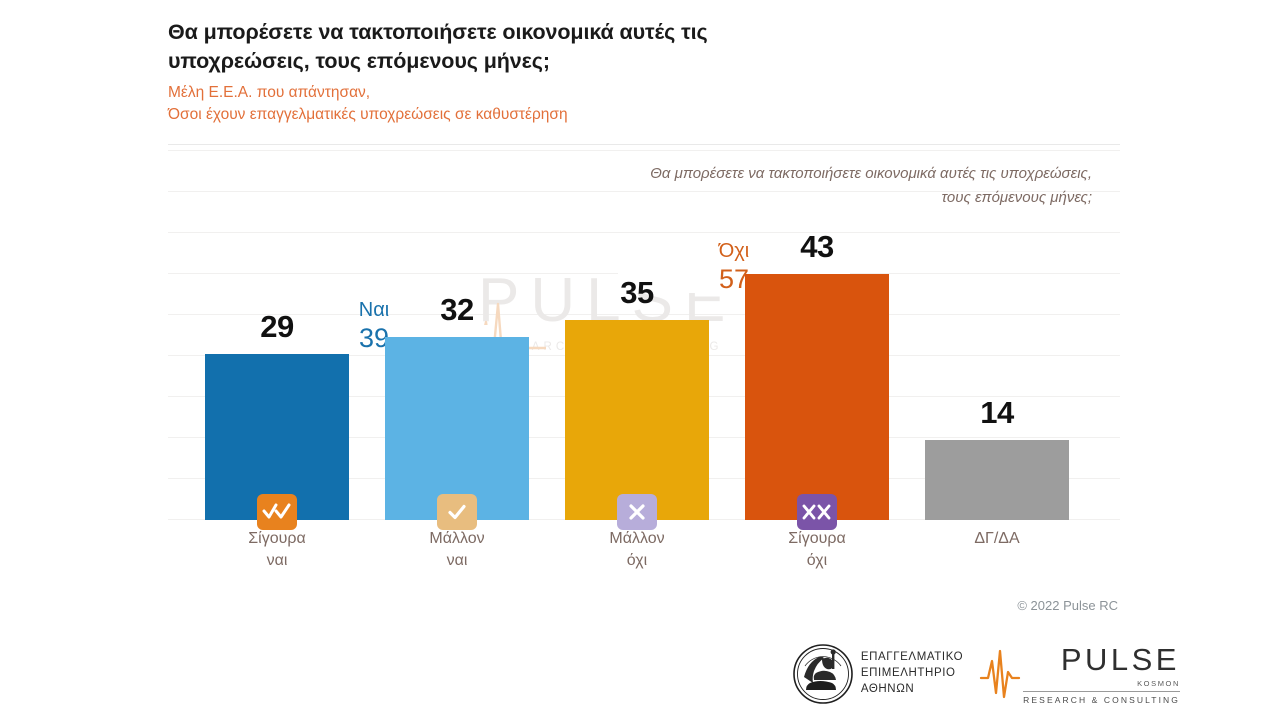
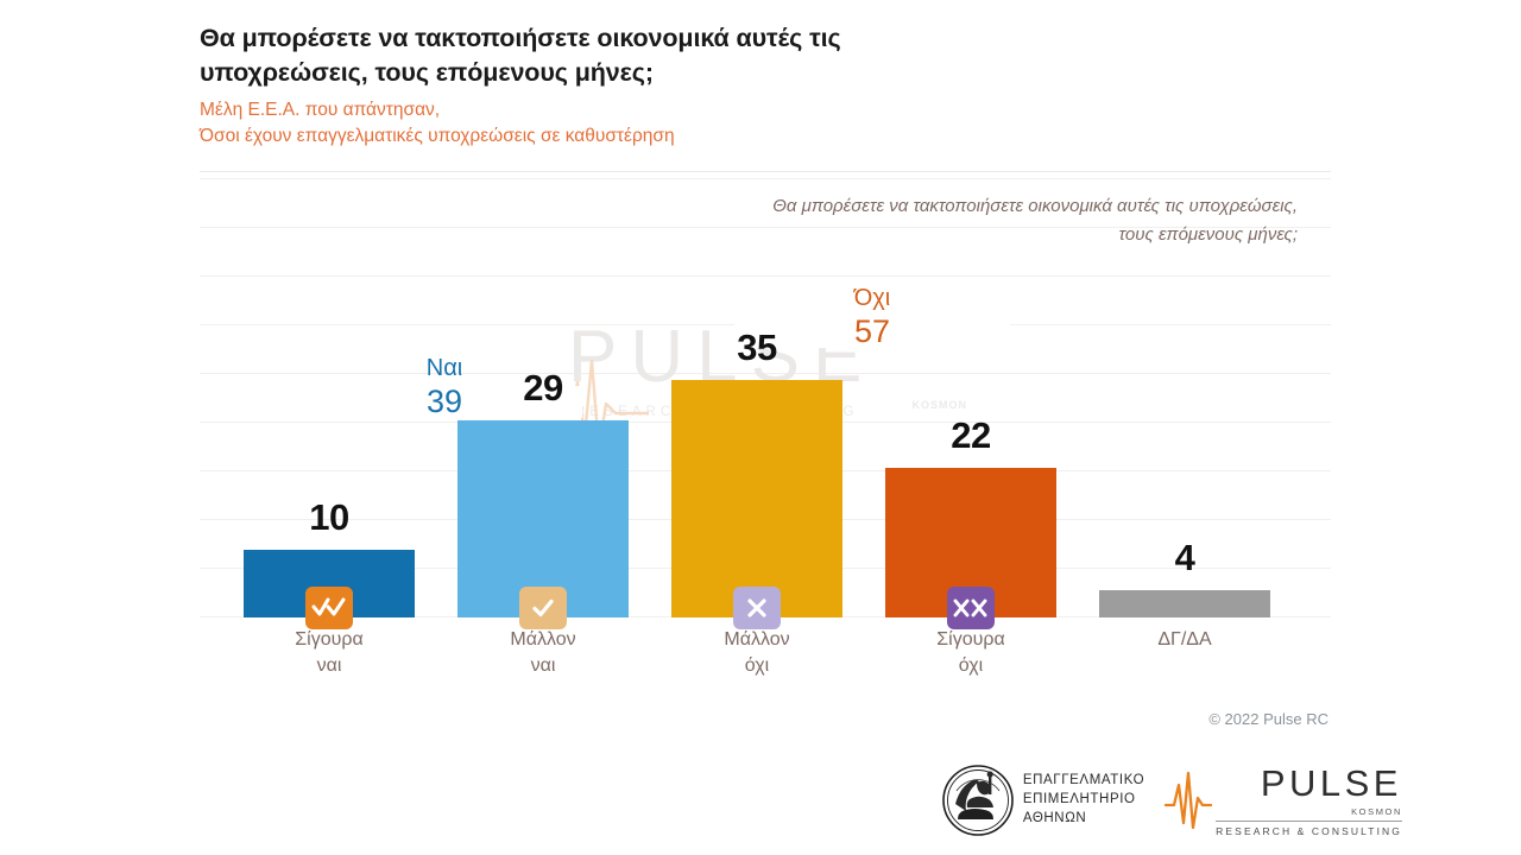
Σίγουρα ναι: 29 -> 10
Μάλλον ναι: 32 -> 29
Σίγουρα όχι: 43 -> 22
ΔΓ/ΔΑ: 14 -> 4
